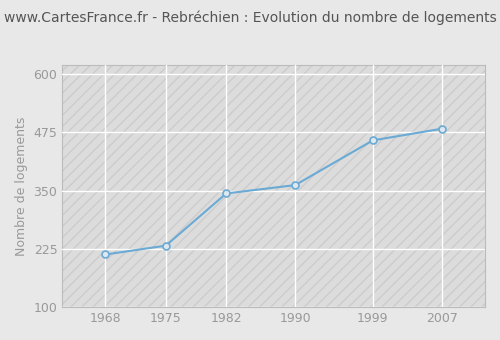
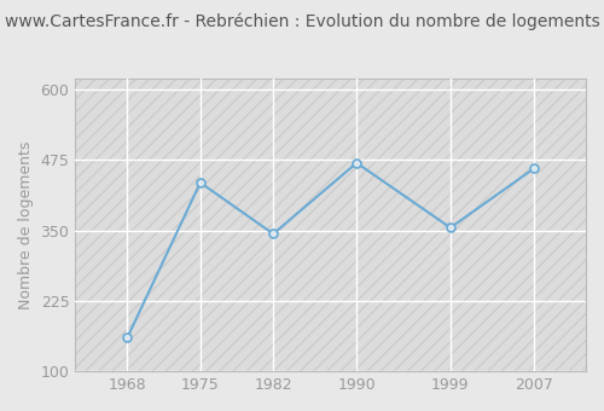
1968: 213 -> 160
1975: 232 -> 435
1990: 362 -> 470
1999: 458 -> 355
2007: 483 -> 460
